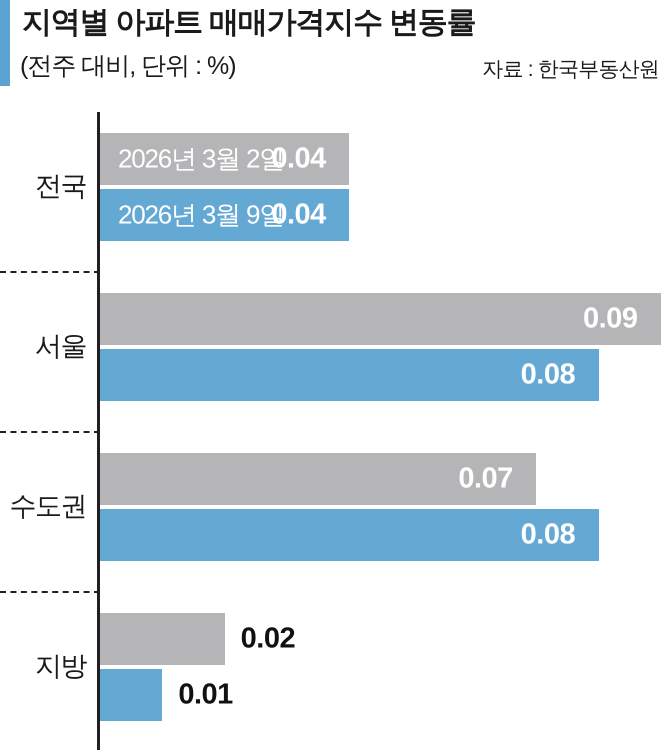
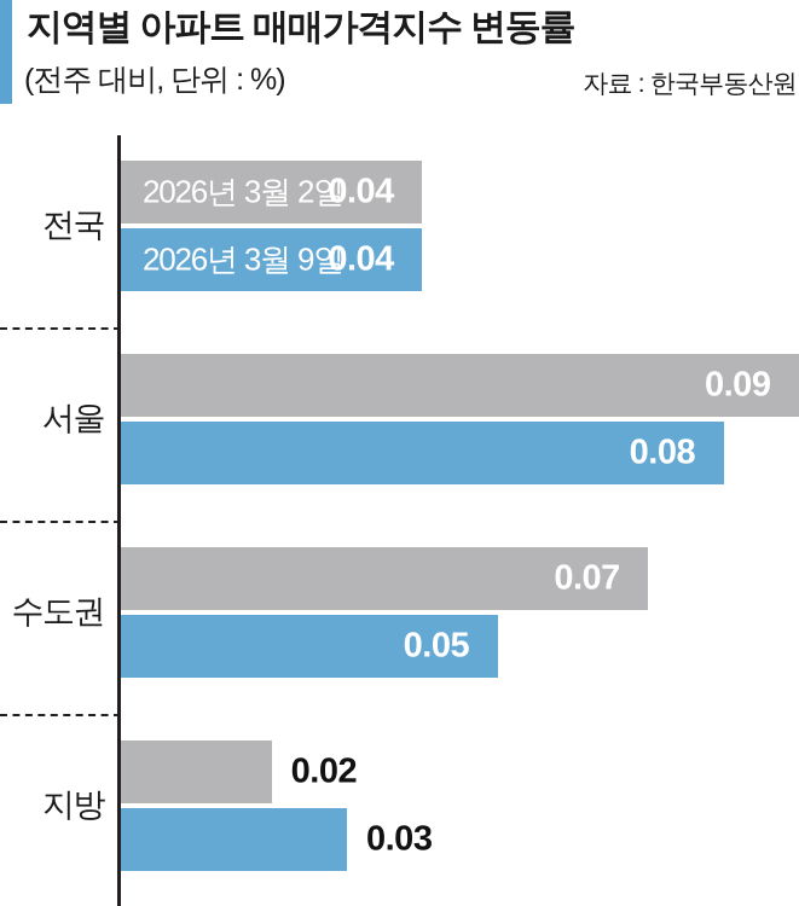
2026년 3월 9일/수도권: 0.08 -> 0.05
2026년 3월 9일/지방: 0.01 -> 0.03
